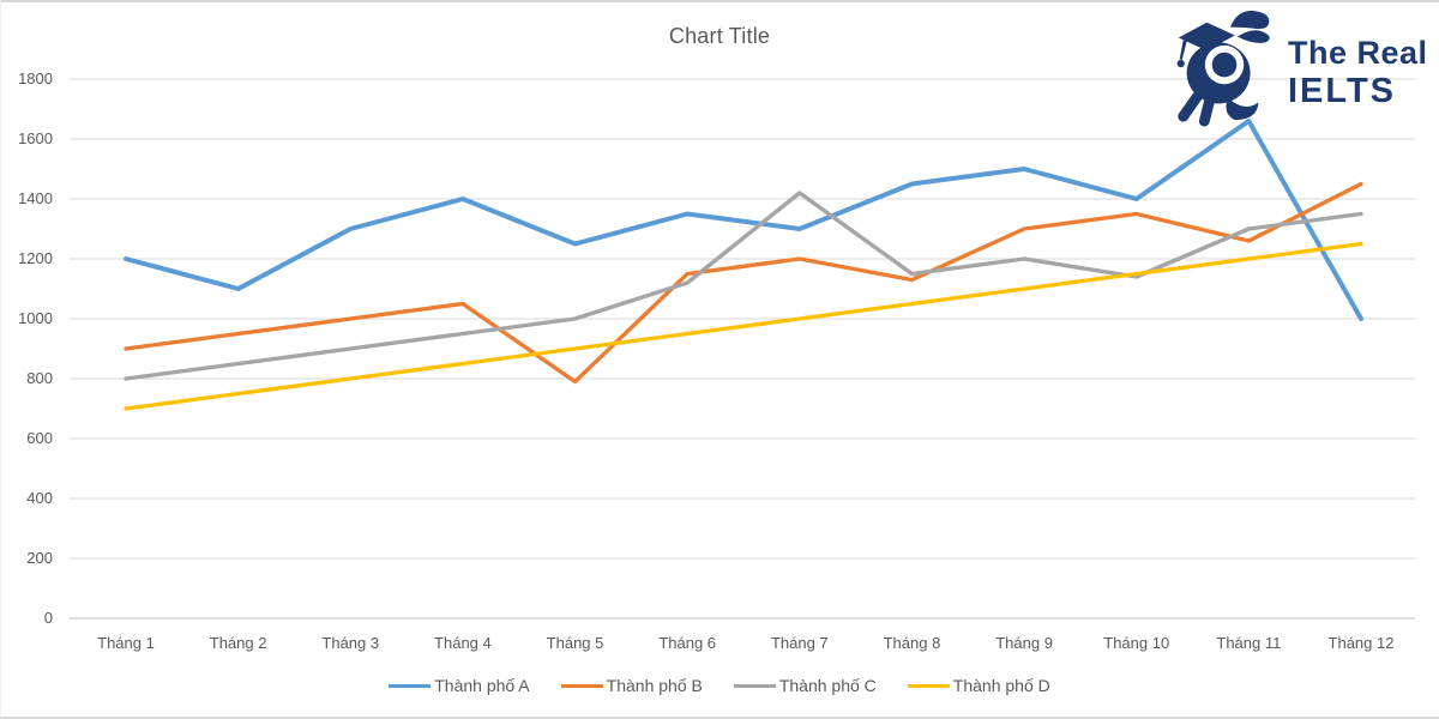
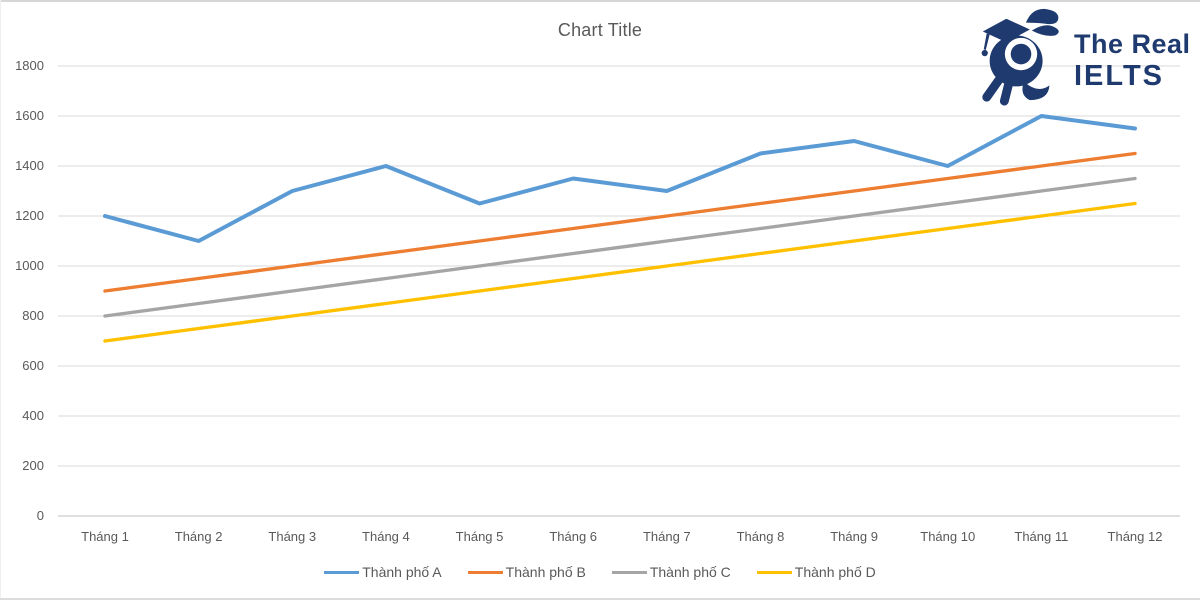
Thành phố B/Tháng 5: 790 -> 1100
Thành phố C/Tháng 6: 1120 -> 1050
Thành phố C/Tháng 7: 1420 -> 1100
Thành phố B/Tháng 8: 1130 -> 1250
Thành phố C/Tháng 10: 1140 -> 1250
Thành phố A/Tháng 11: 1660 -> 1600
Thành phố B/Tháng 11: 1260 -> 1400
Thành phố A/Tháng 12: 1000 -> 1550
